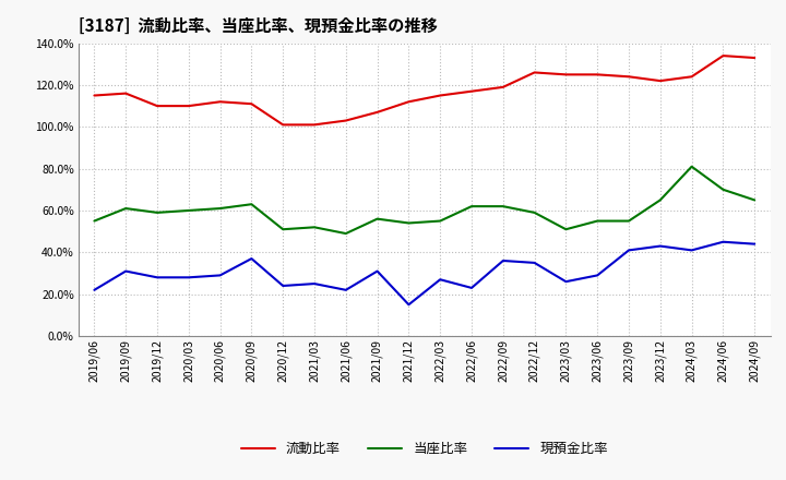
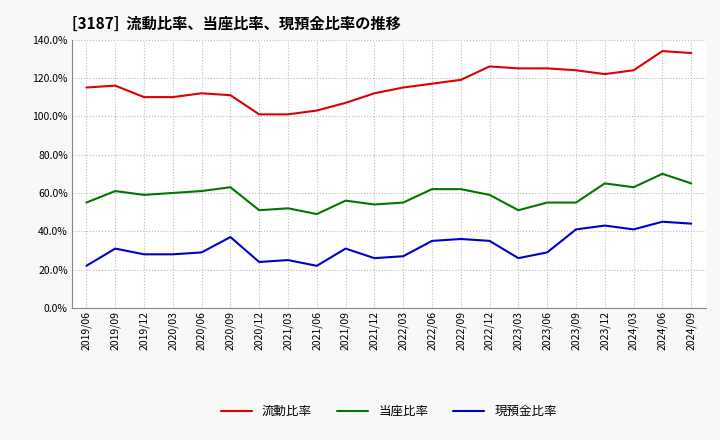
現預金比率/2021/12: 15% -> 26%
現預金比率/2022/06: 23% -> 35%
当座比率/2024/03: 81% -> 63%
